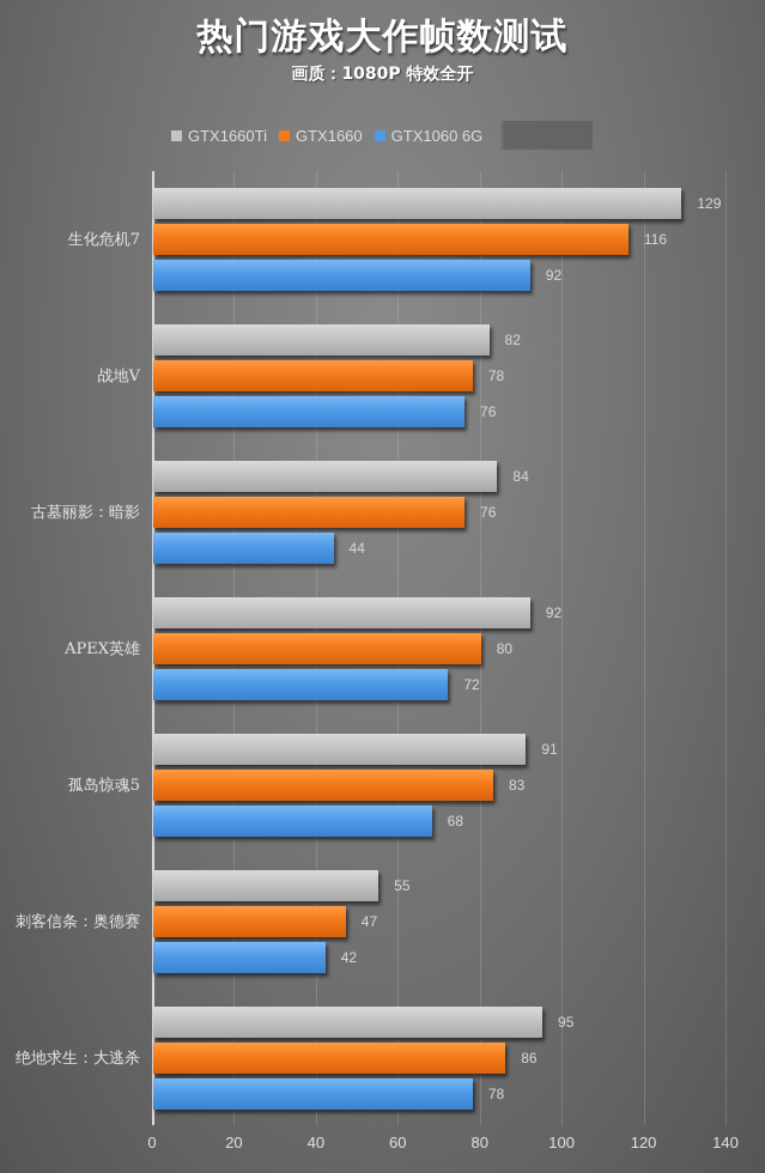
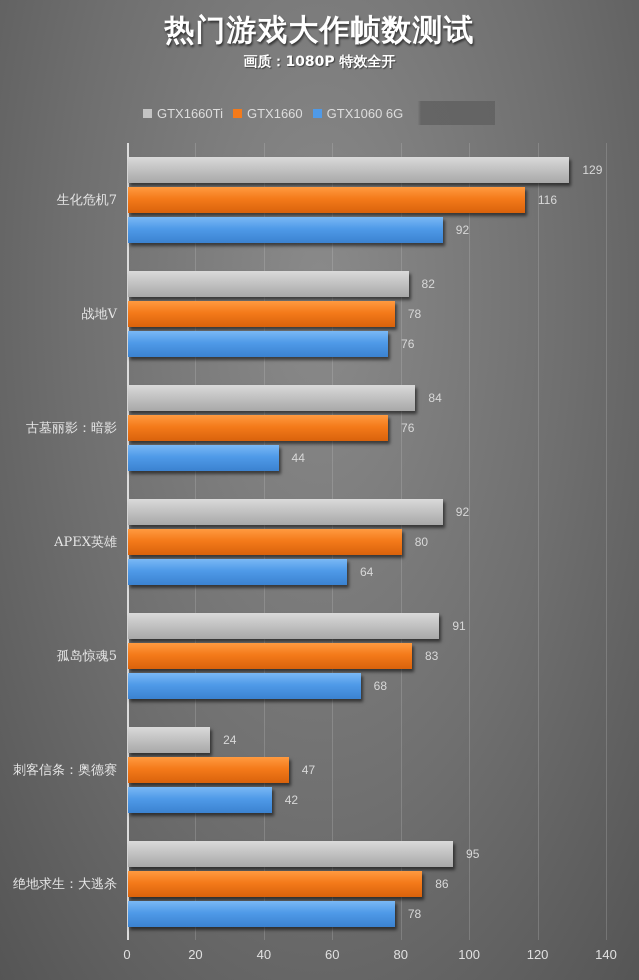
GTX1060 6G/APEX英雄: 72 -> 64
GTX1660Ti/刺客信条：奥德赛: 55 -> 24
